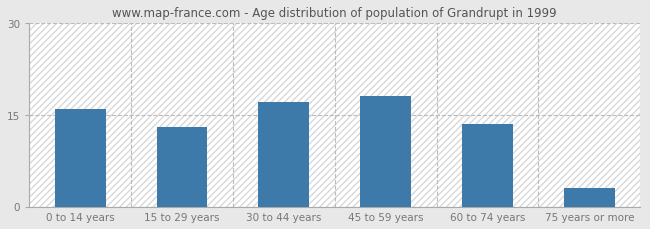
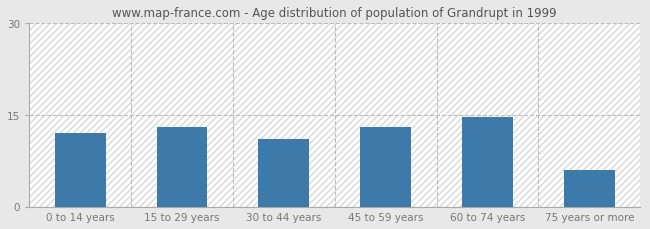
0 to 14 years: 16.0 -> 12.0
30 to 44 years: 17.0 -> 11.0
45 to 59 years: 18.0 -> 13.0
60 to 74 years: 13.5 -> 14.6
75 years or more: 3.0 -> 6.0
